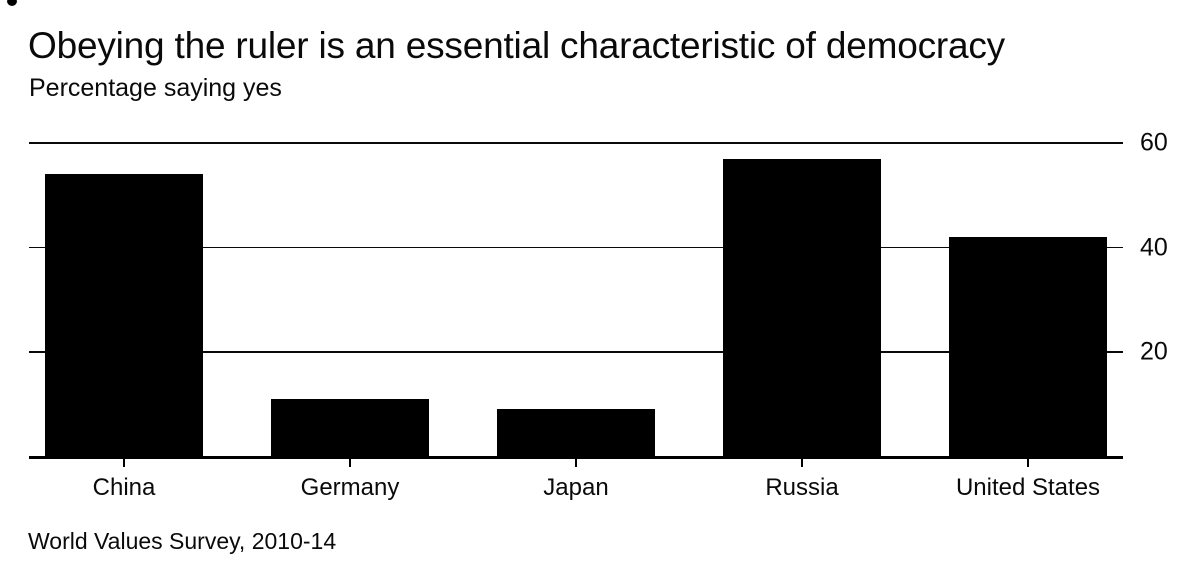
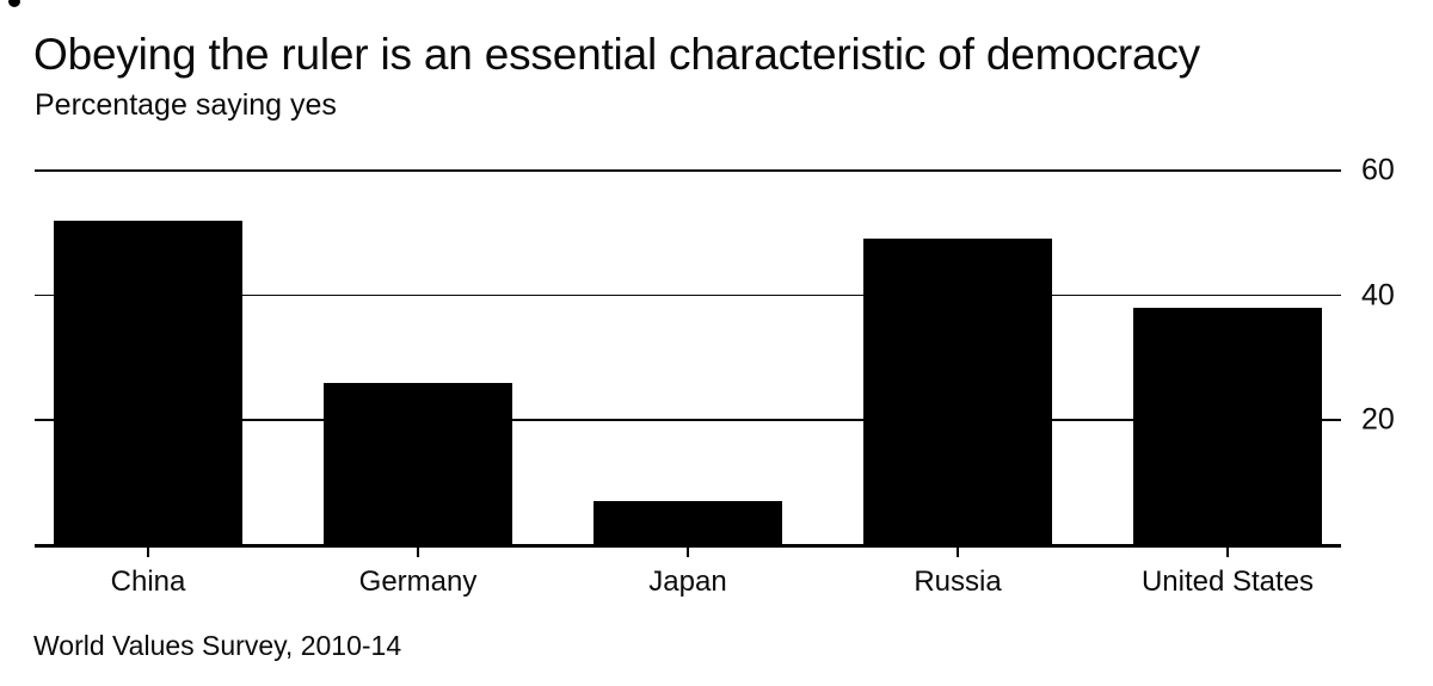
China: 54 -> 52
Germany: 11 -> 26
Japan: 9 -> 7
Russia: 57 -> 49
United States: 42 -> 38
